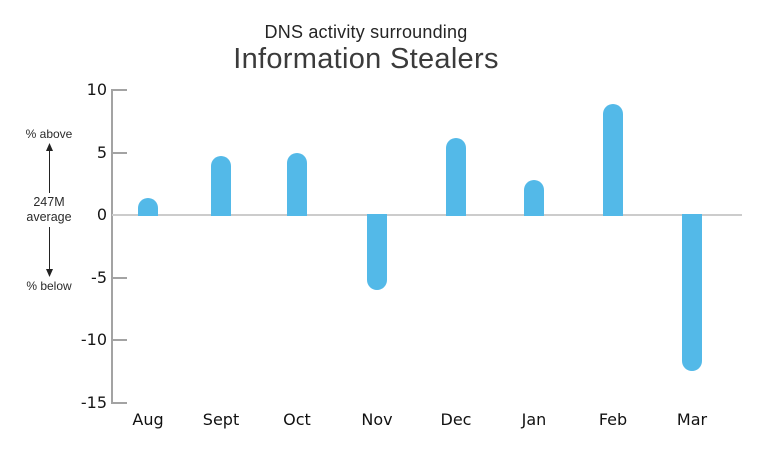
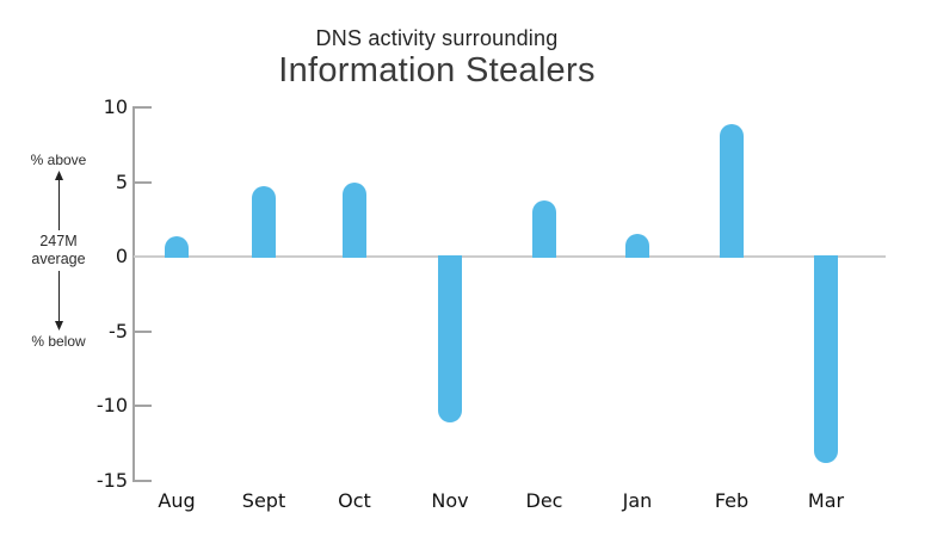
Nov: -6.0 -> -11.1
Dec: 6.2 -> 3.8
Jan: 2.8 -> 1.5
Mar: -12.5 -> -13.8
